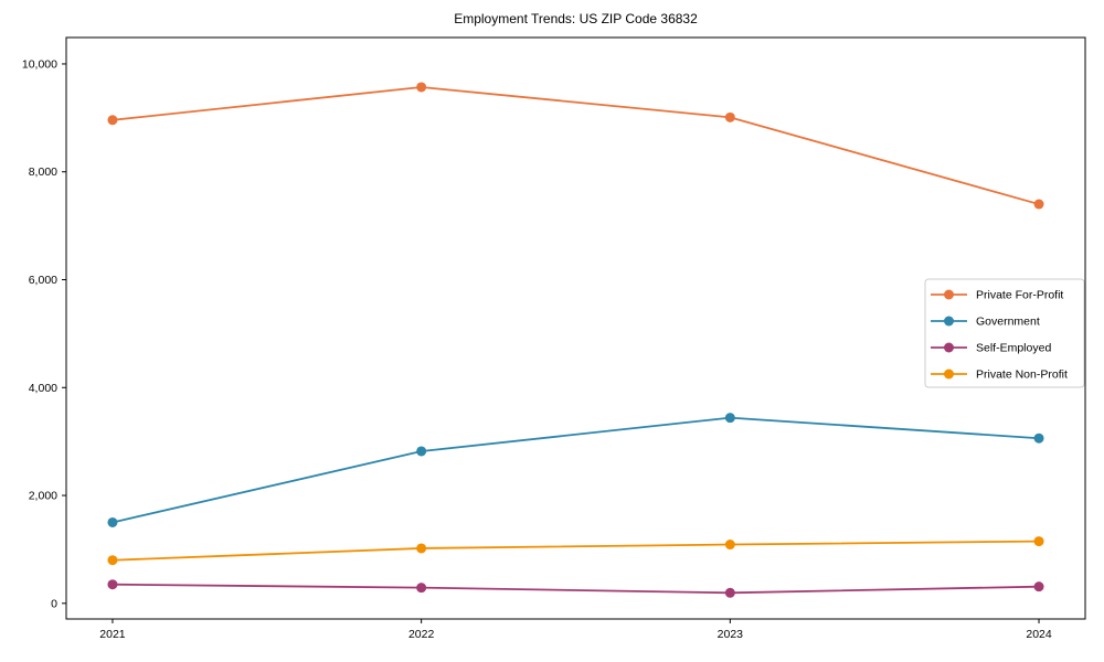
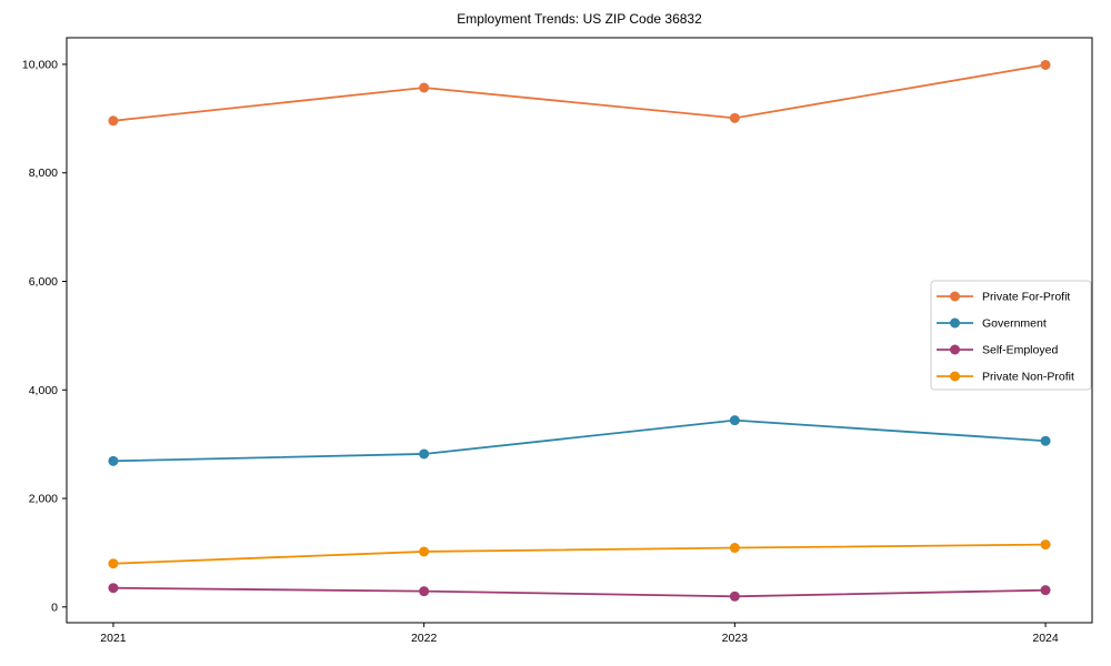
Government/2021: 1500 -> 2700
Private For-Profit/2024: 7400 -> 10000
